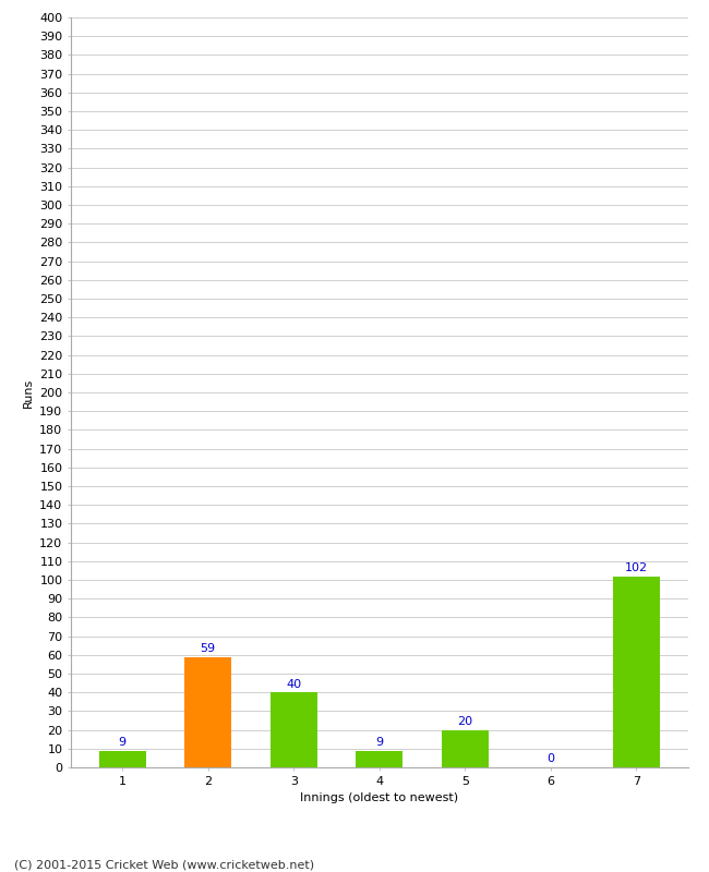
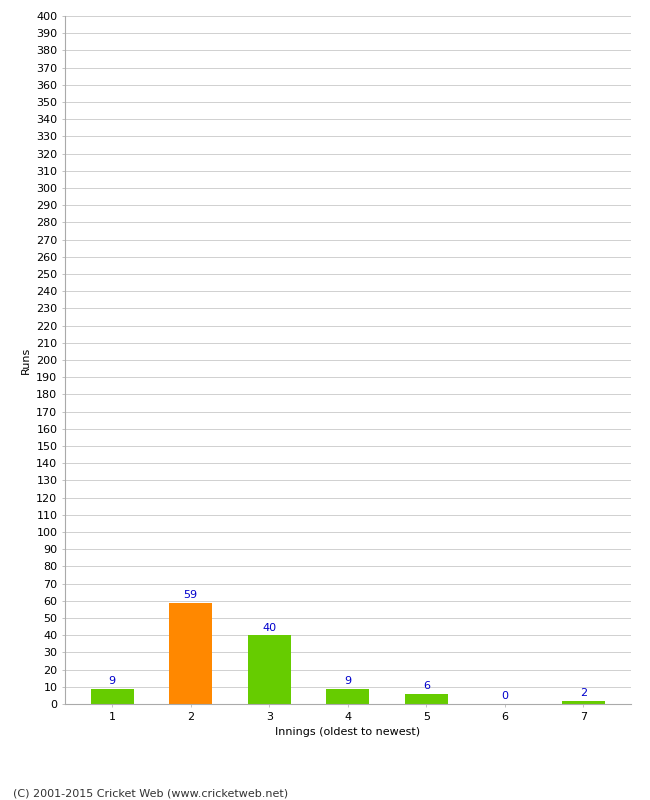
5: 20 -> 6
7: 102 -> 2
